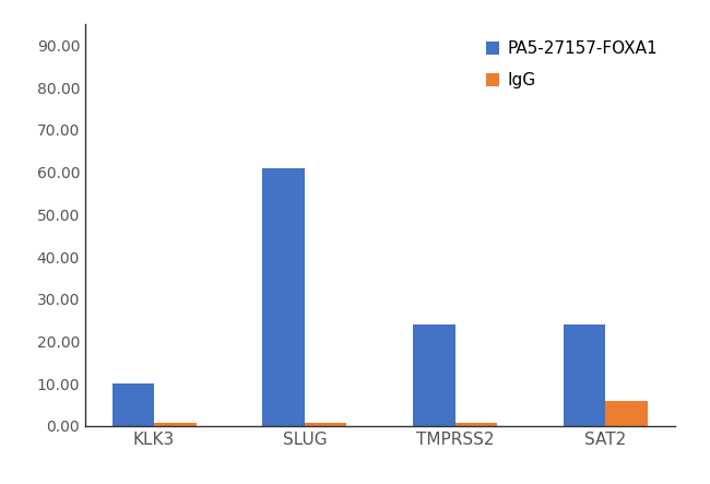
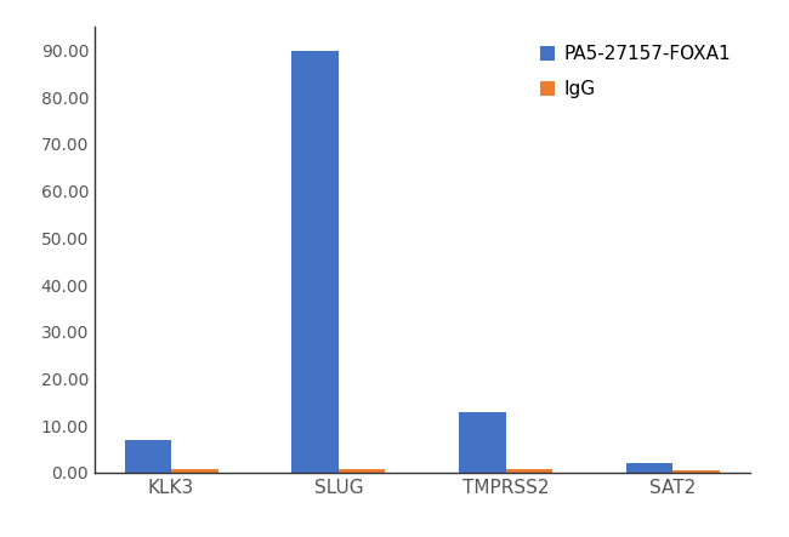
PA5-27157-FOXA1/KLK3: 10 -> 7
PA5-27157-FOXA1/SLUG: 61 -> 90
PA5-27157-FOXA1/TMPRSS2: 24 -> 13
PA5-27157-FOXA1/SAT2: 24 -> 2
IgG/SAT2: 6.0 -> 0.6
